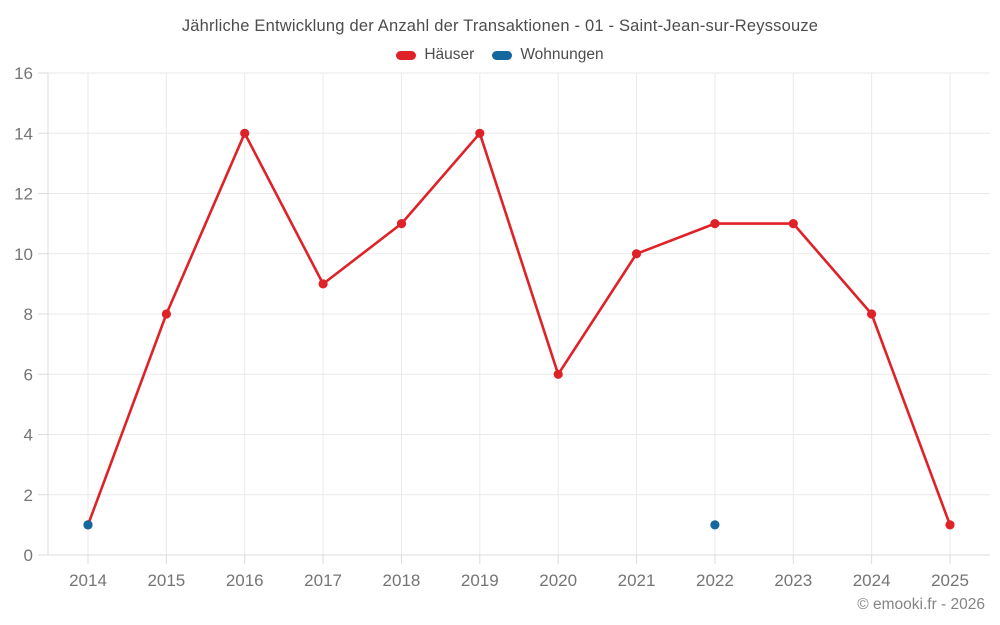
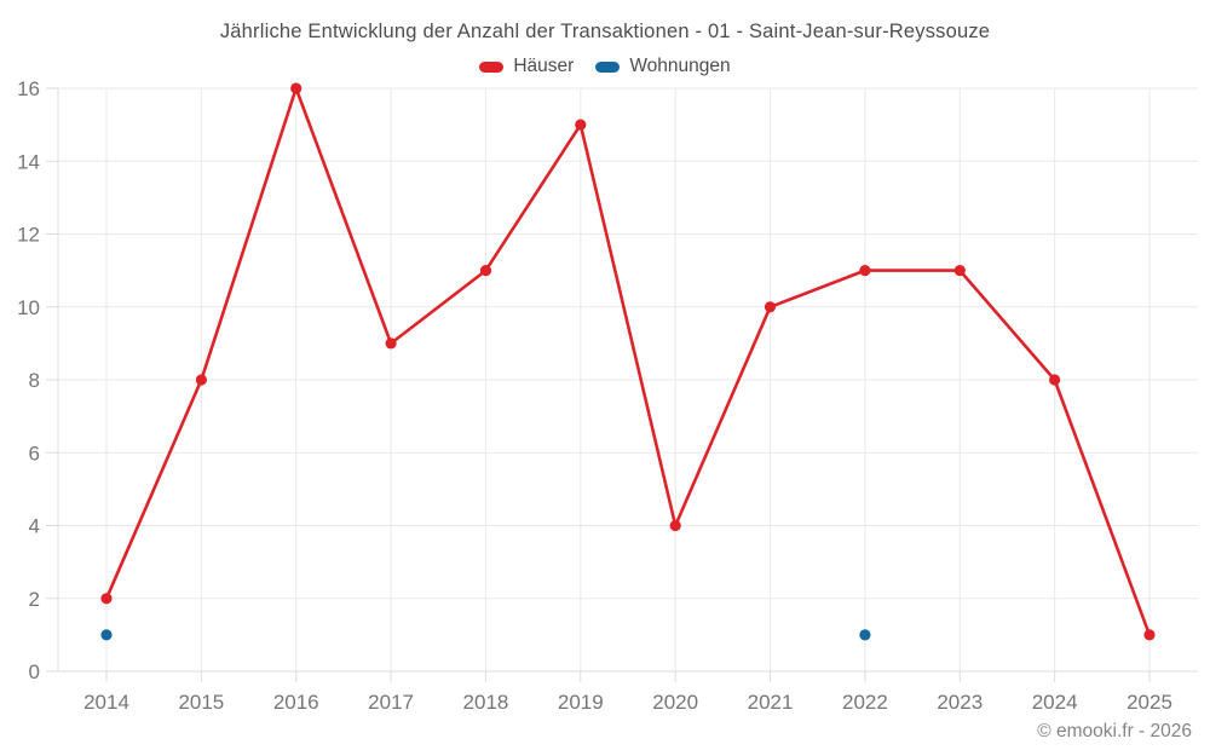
Häuser/2014: 1 -> 2
Häuser/2016: 14 -> 16
Häuser/2019: 14 -> 15
Häuser/2020: 6 -> 4
